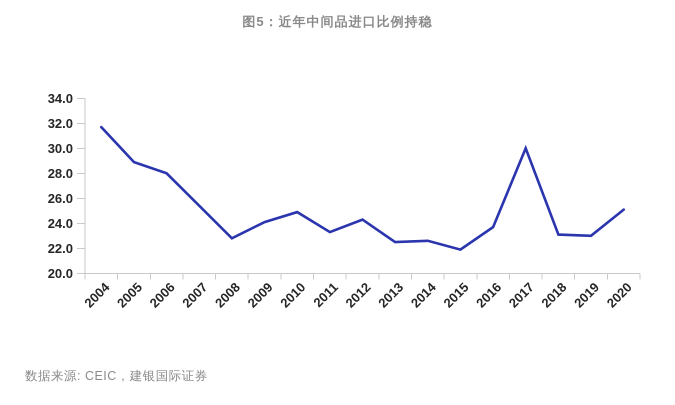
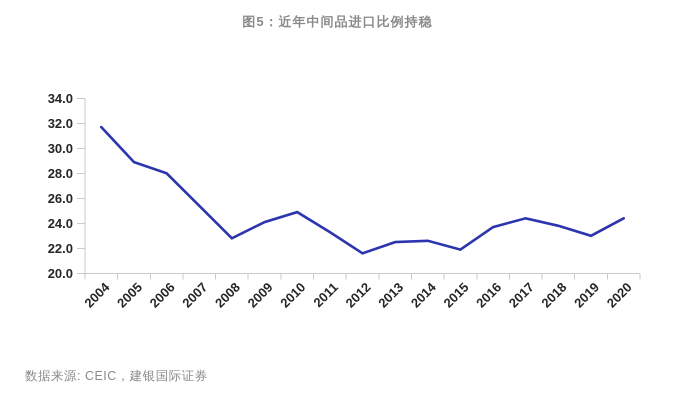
2012: 24.3 -> 21.6
2017: 30.0 -> 24.4
2018: 23.1 -> 23.8
2020: 25.1 -> 24.4
